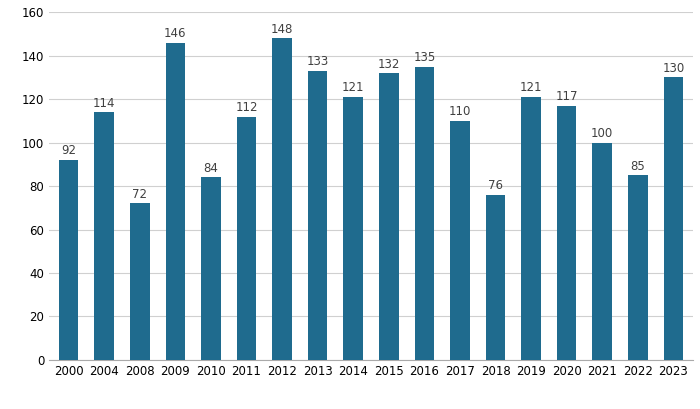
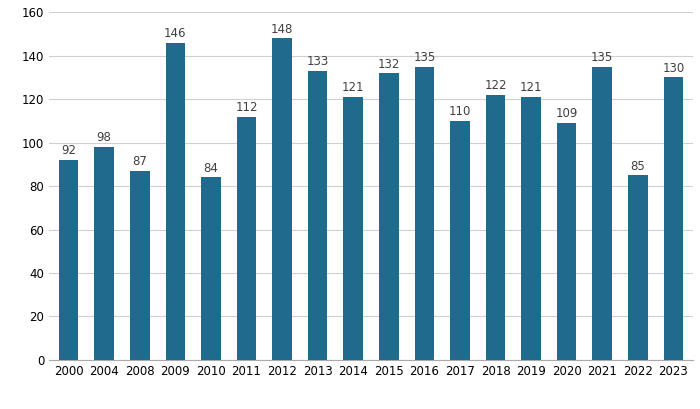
2004: 114 -> 98
2008: 72 -> 87
2018: 76 -> 122
2020: 117 -> 109
2021: 100 -> 135
